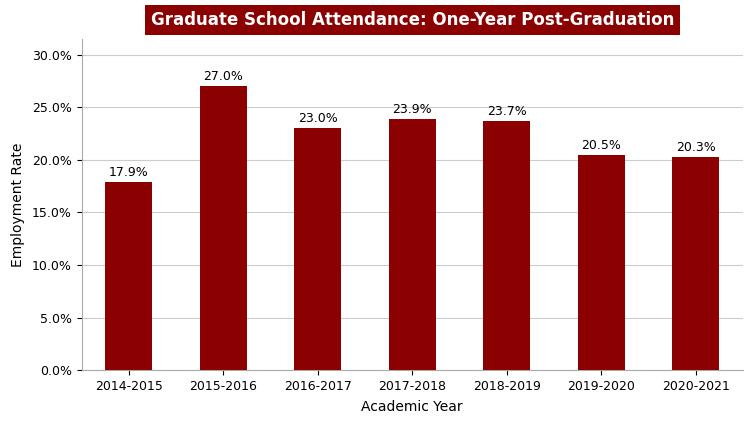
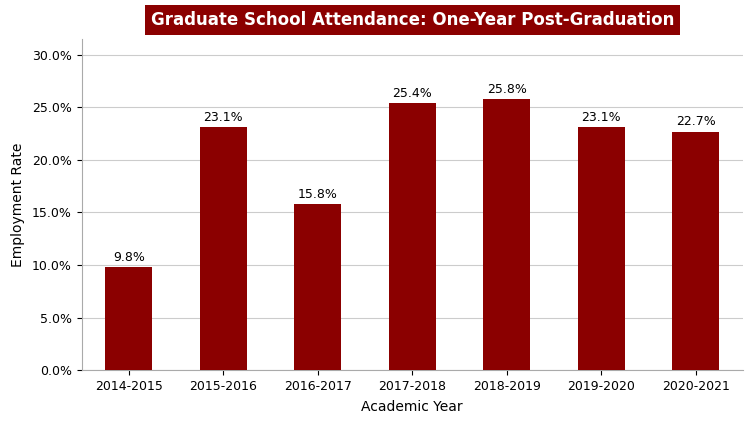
2014-2015: 17.9% -> 9.8%
2015-2016: 27.0% -> 23.1%
2016-2017: 23.0% -> 15.8%
2017-2018: 23.9% -> 25.4%
2018-2019: 23.7% -> 25.8%
2019-2020: 20.5% -> 23.1%
2020-2021: 20.3% -> 22.7%
